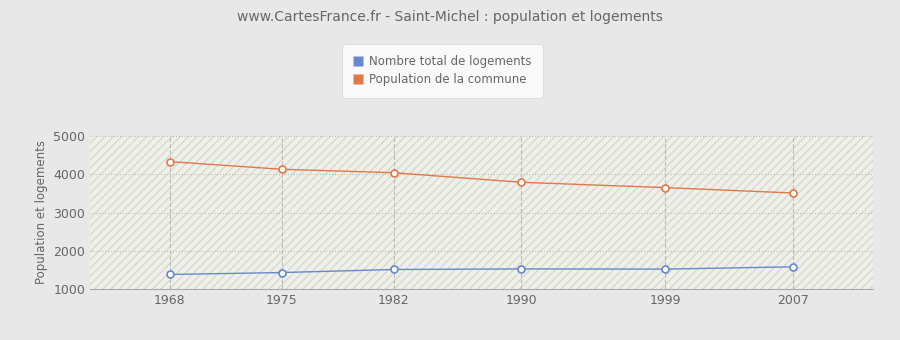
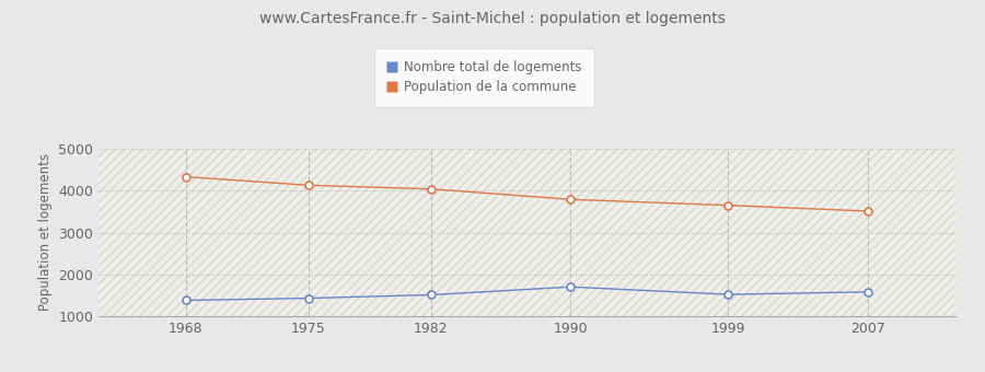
Nombre total de logements/1990: 1520 -> 1700
